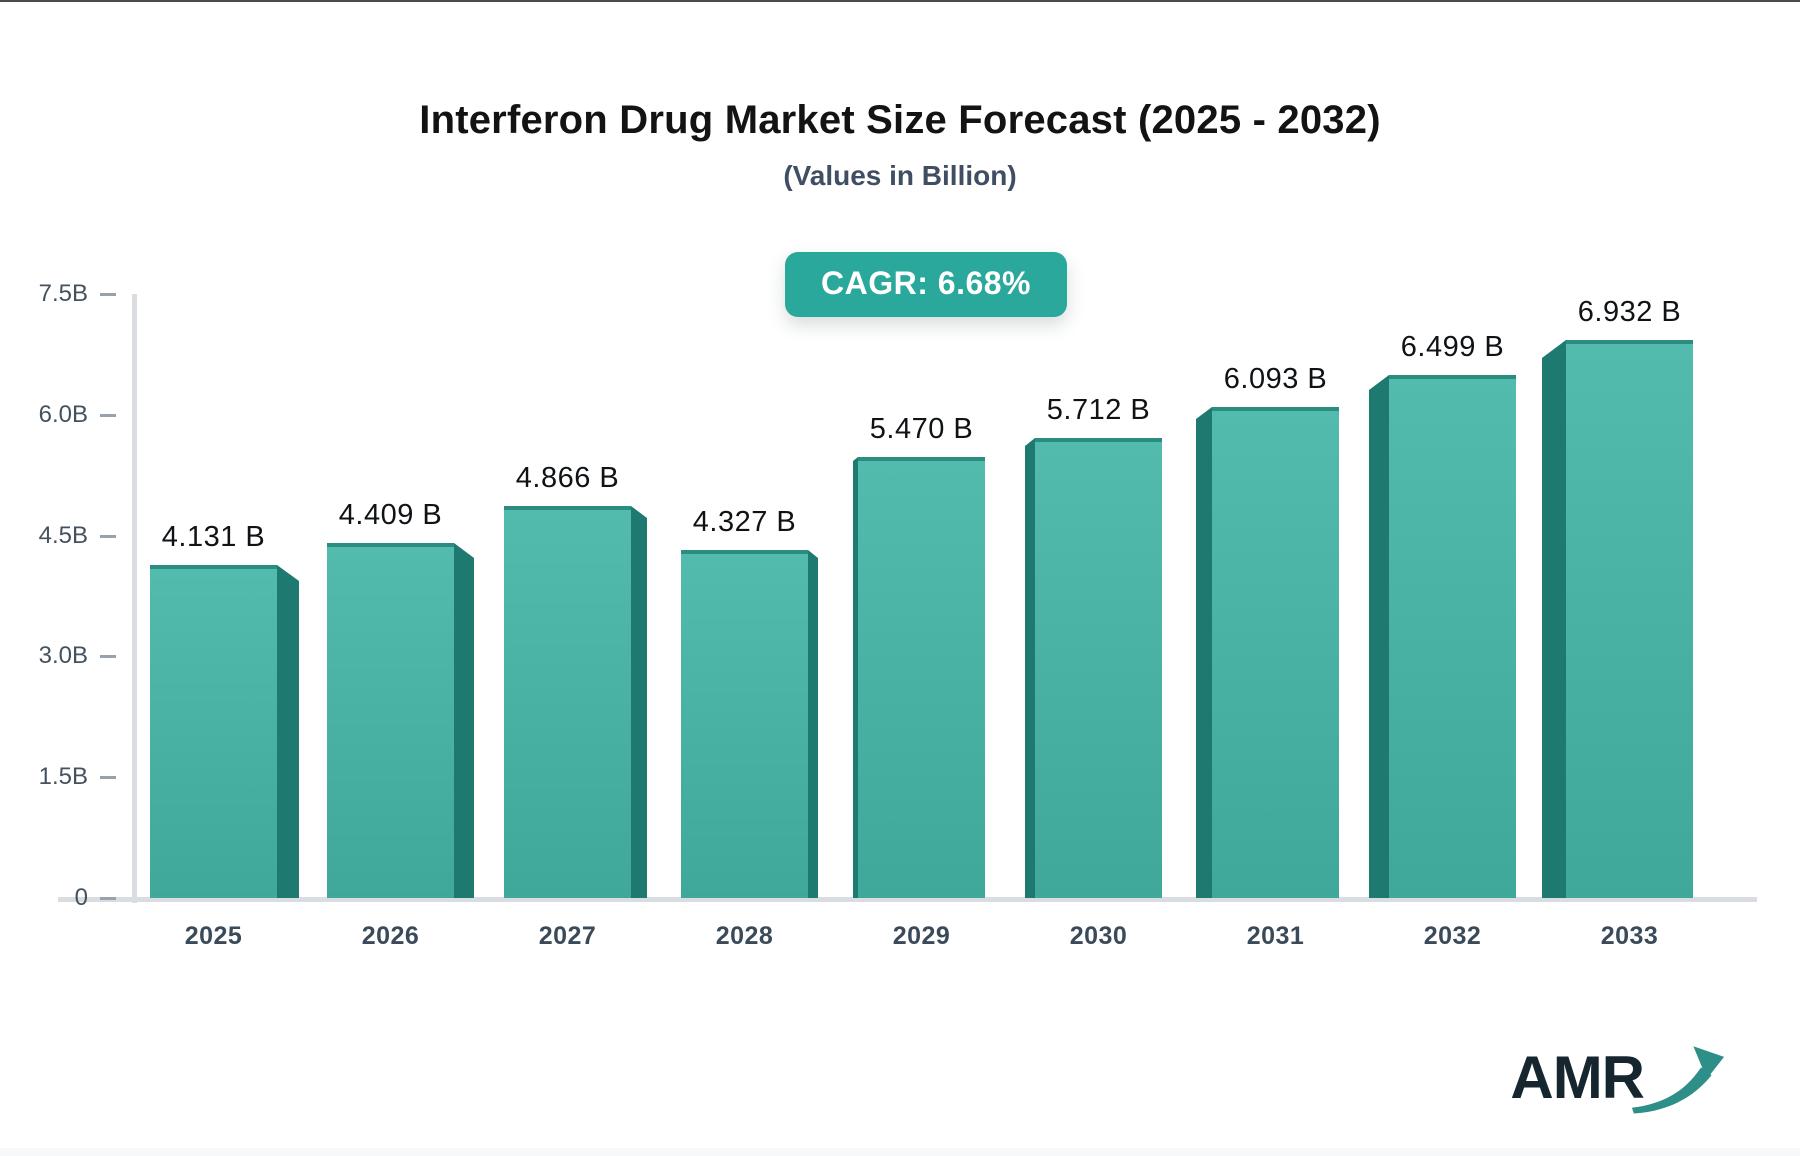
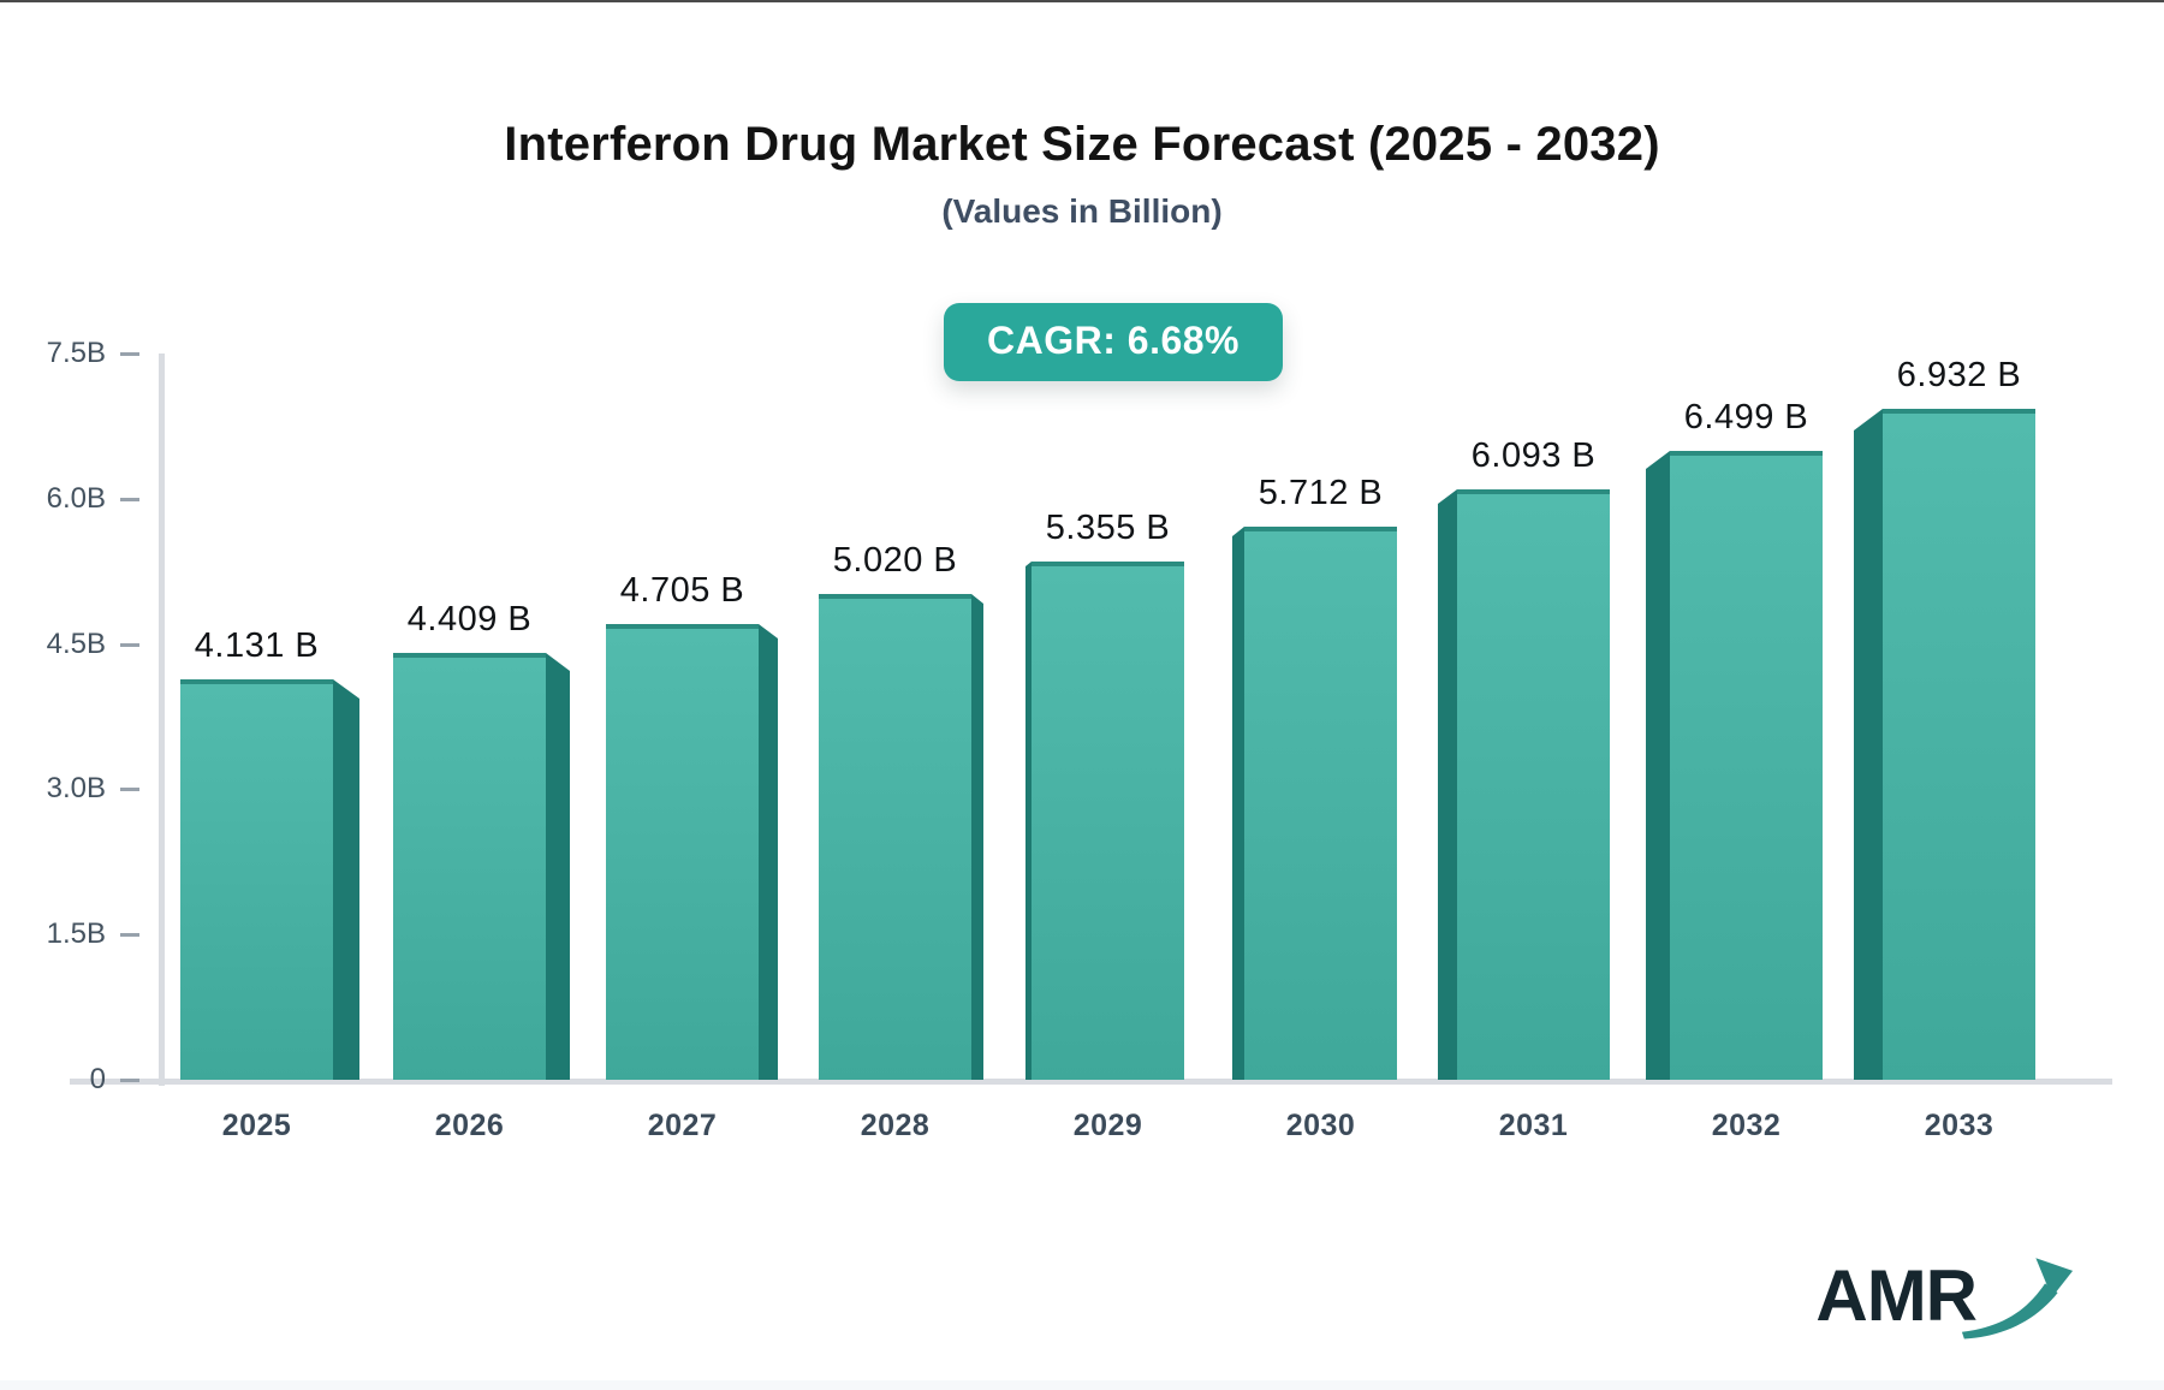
2027: 4.866 -> 4.705
2028: 4.327 -> 5.020
2029: 5.470 -> 5.355
